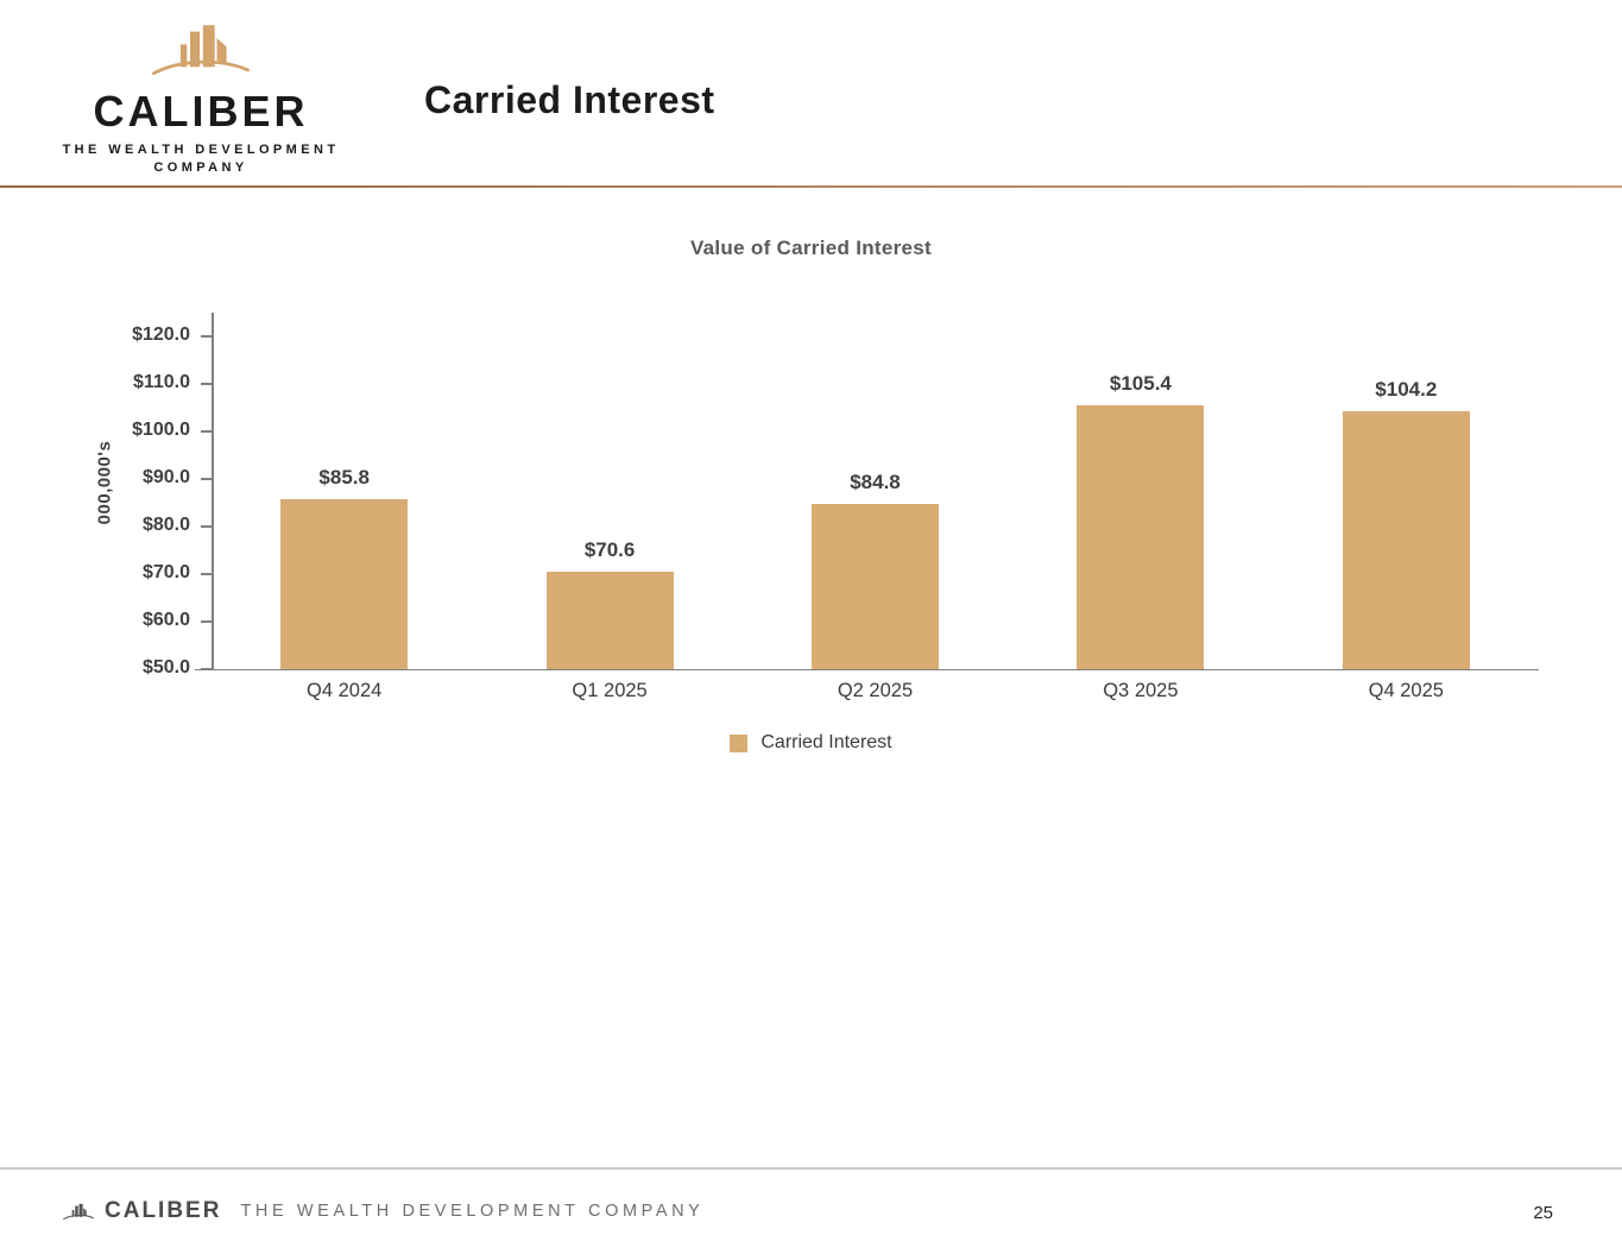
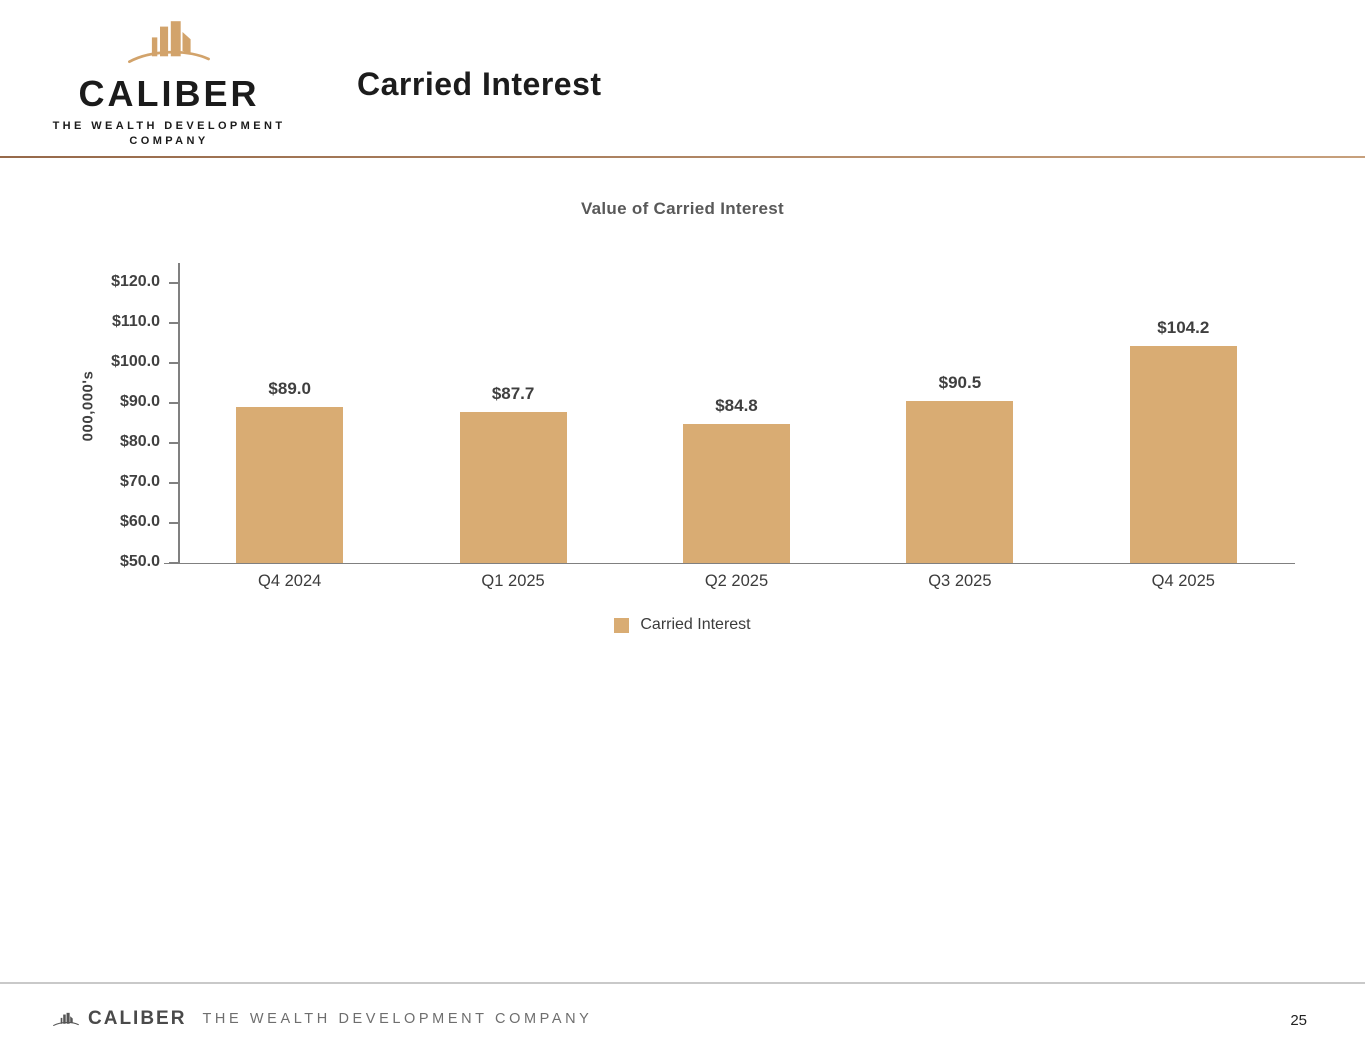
Q4 2024: $85.8 -> $89.0
Q1 2025: $70.6 -> $87.7
Q3 2025: $105.4 -> $90.5
